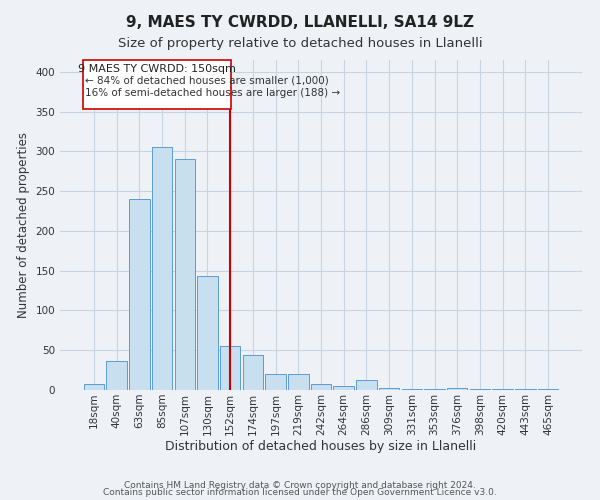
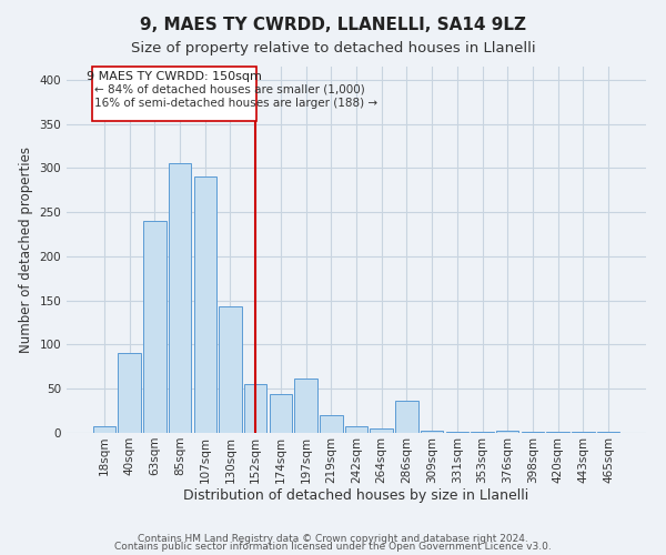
40sqm: 37 -> 90
197sqm: 20 -> 62
286sqm: 13 -> 36
